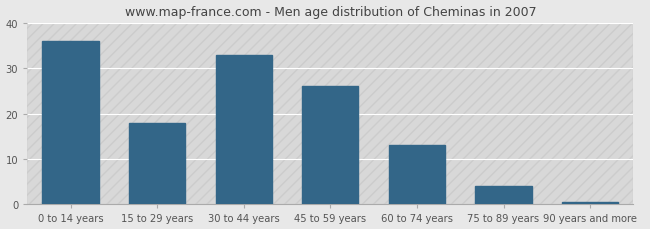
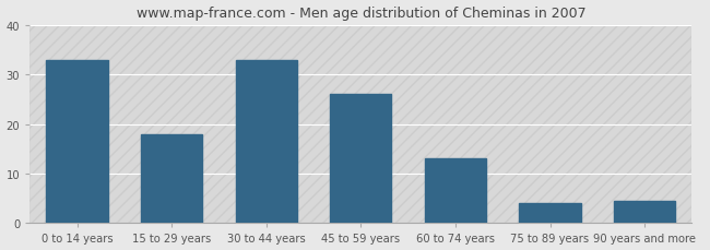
0 to 14 years: 36.0 -> 33.0
90 years and more: 0.5 -> 4.5
